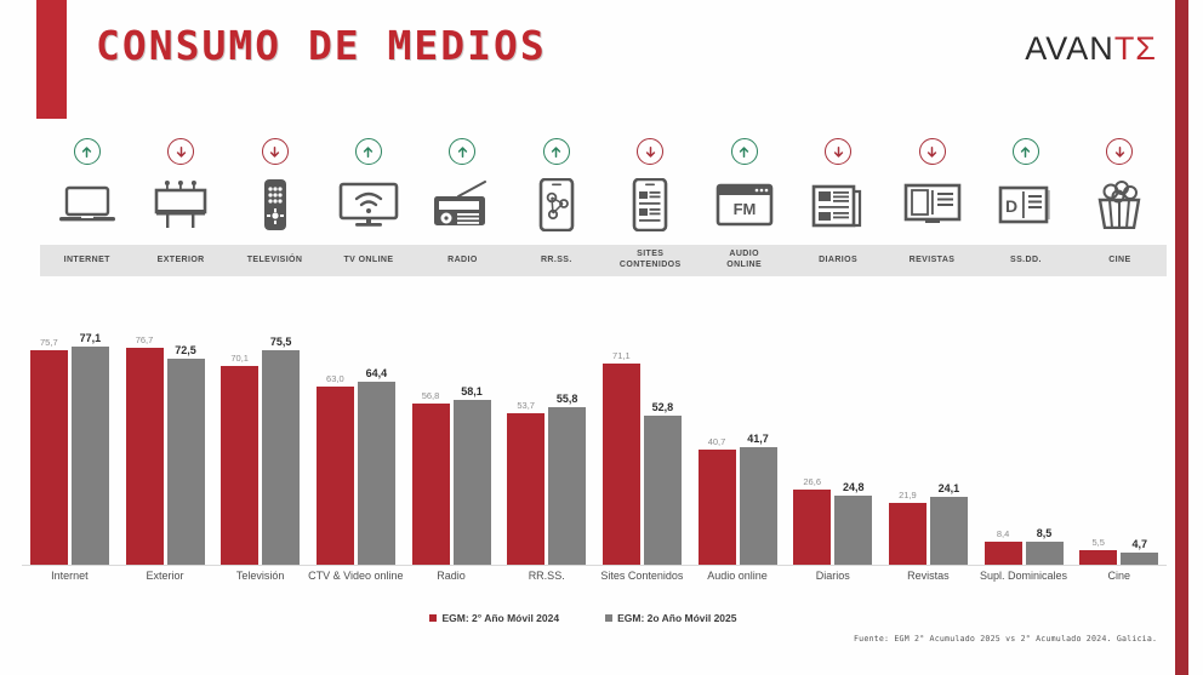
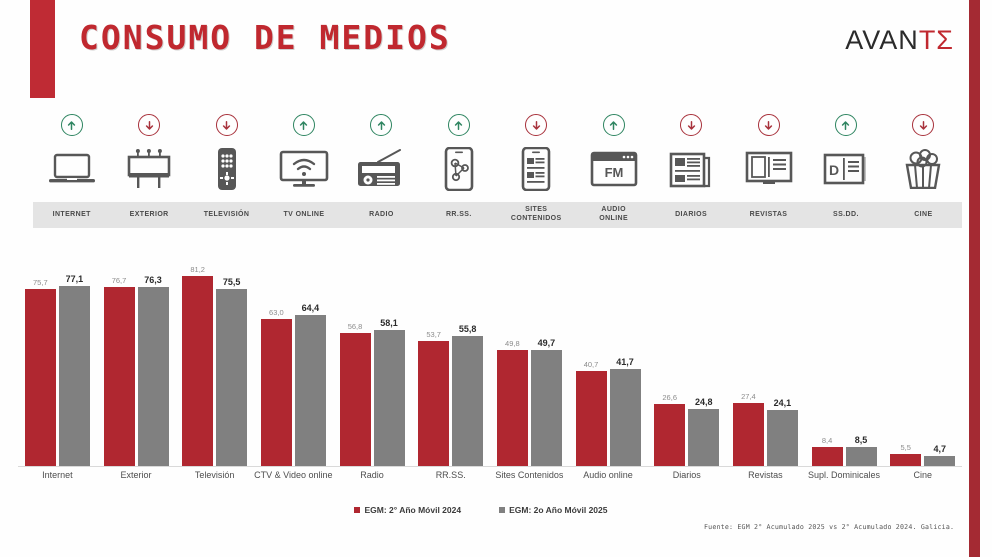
EGM: 2o Año Móvil 2025/Exterior: 72,5 -> 76,3
EGM: 2° Año Móvil 2024/Televisión: 70,1 -> 81,2
EGM: 2° Año Móvil 2024/Sites Contenidos: 71,1 -> 49,8
EGM: 2o Año Móvil 2025/Sites Contenidos: 52,8 -> 49,7
EGM: 2° Año Móvil 2024/Revistas: 21,9 -> 27,4
